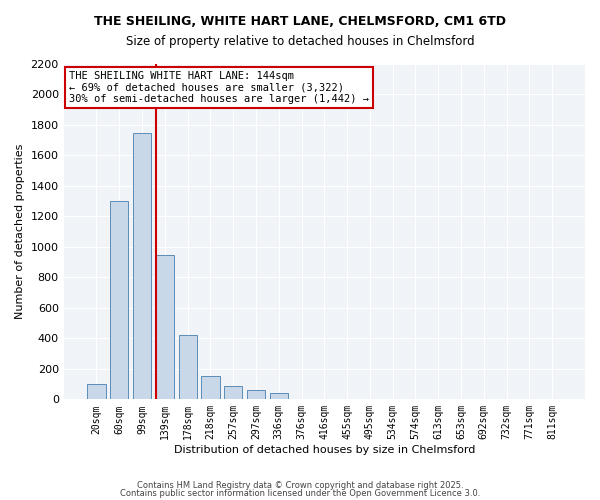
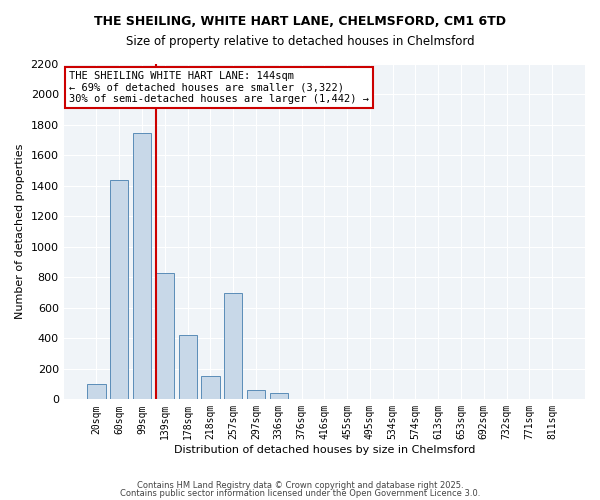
60sqm: 1300 -> 1440
139sqm: 950 -> 830
257sqm: 90 -> 700
